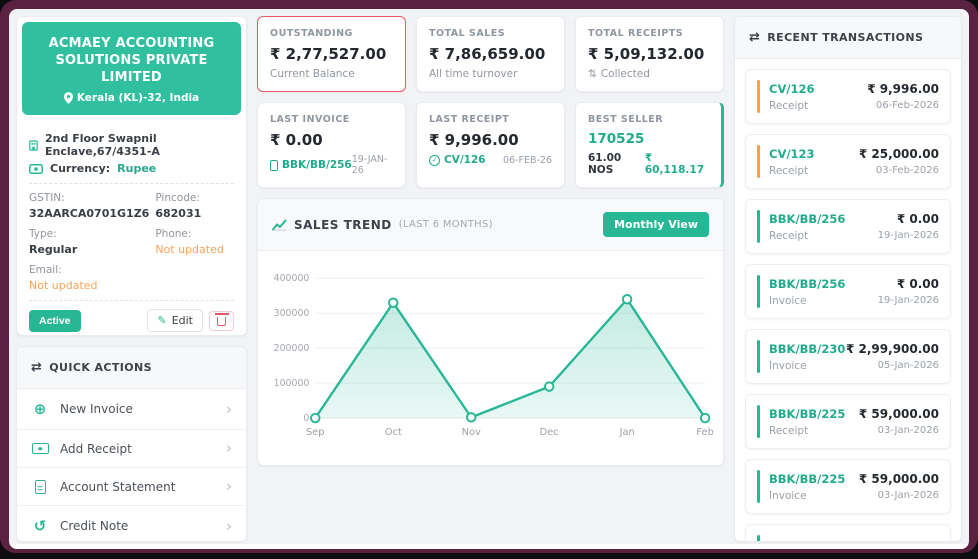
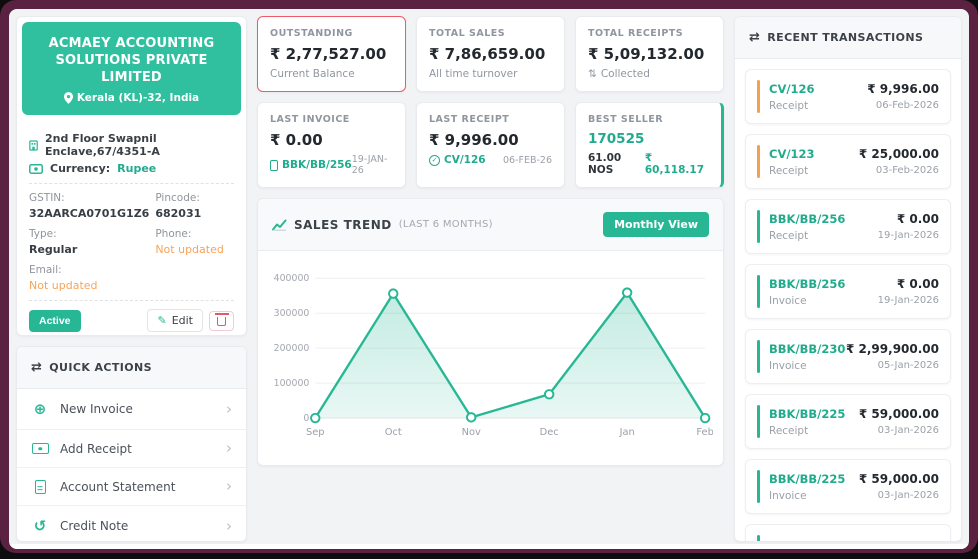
Oct: 330000 -> 360000
Dec: 90000 -> 70000
Jan: 340000 -> 360000
